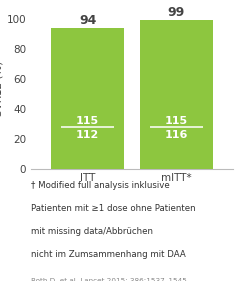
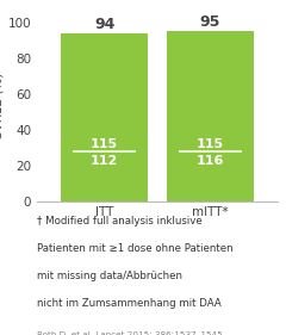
mITT*: 99 -> 95
